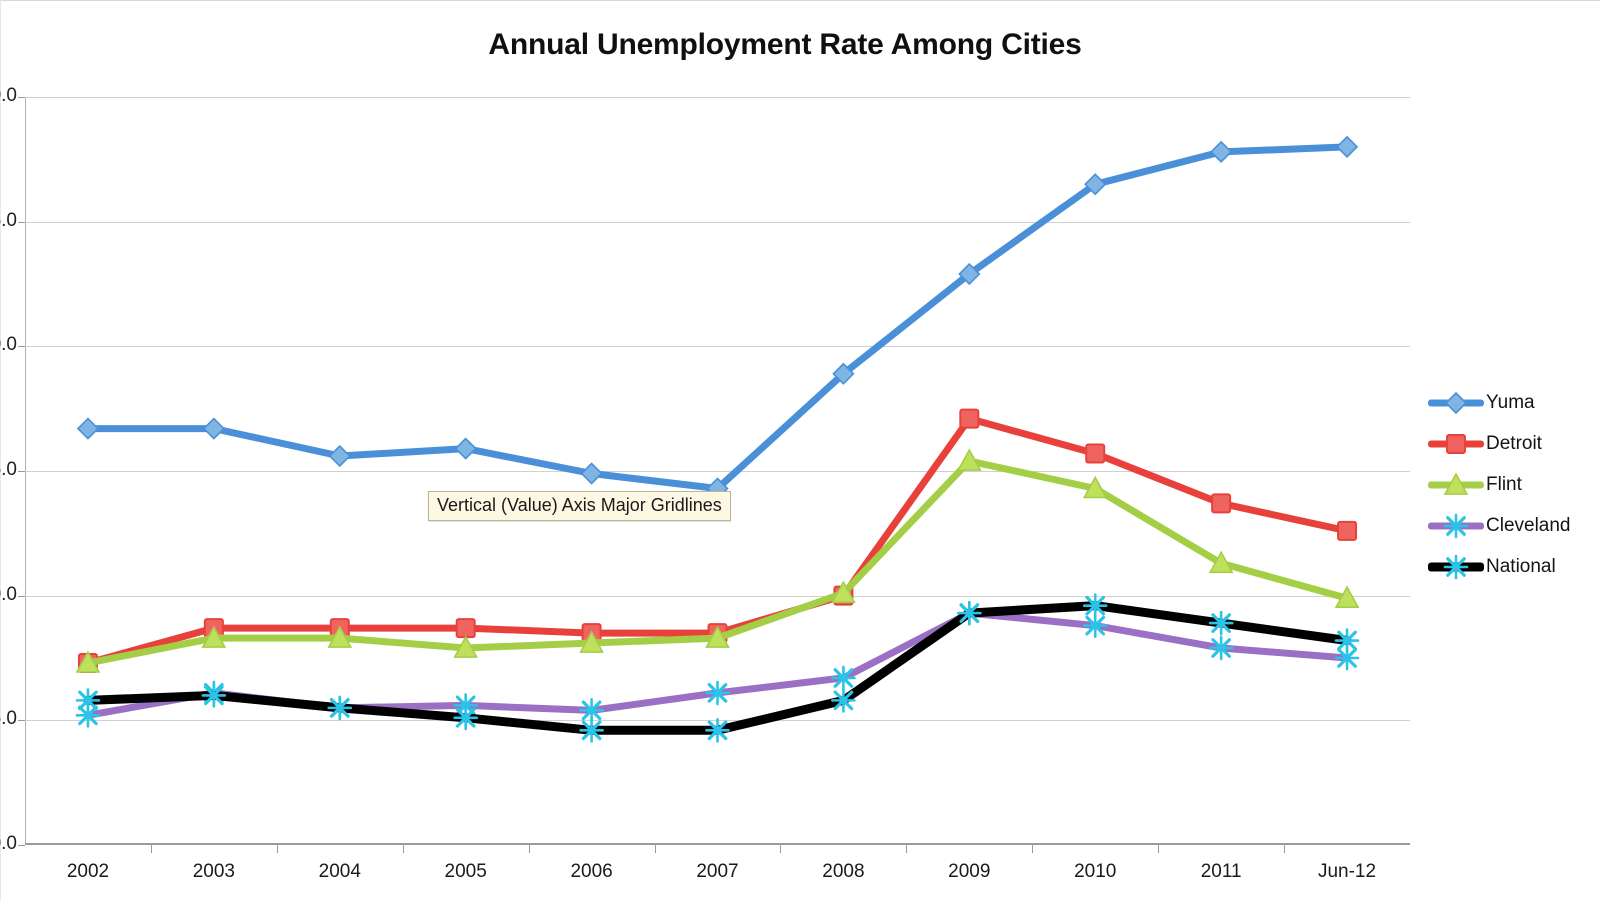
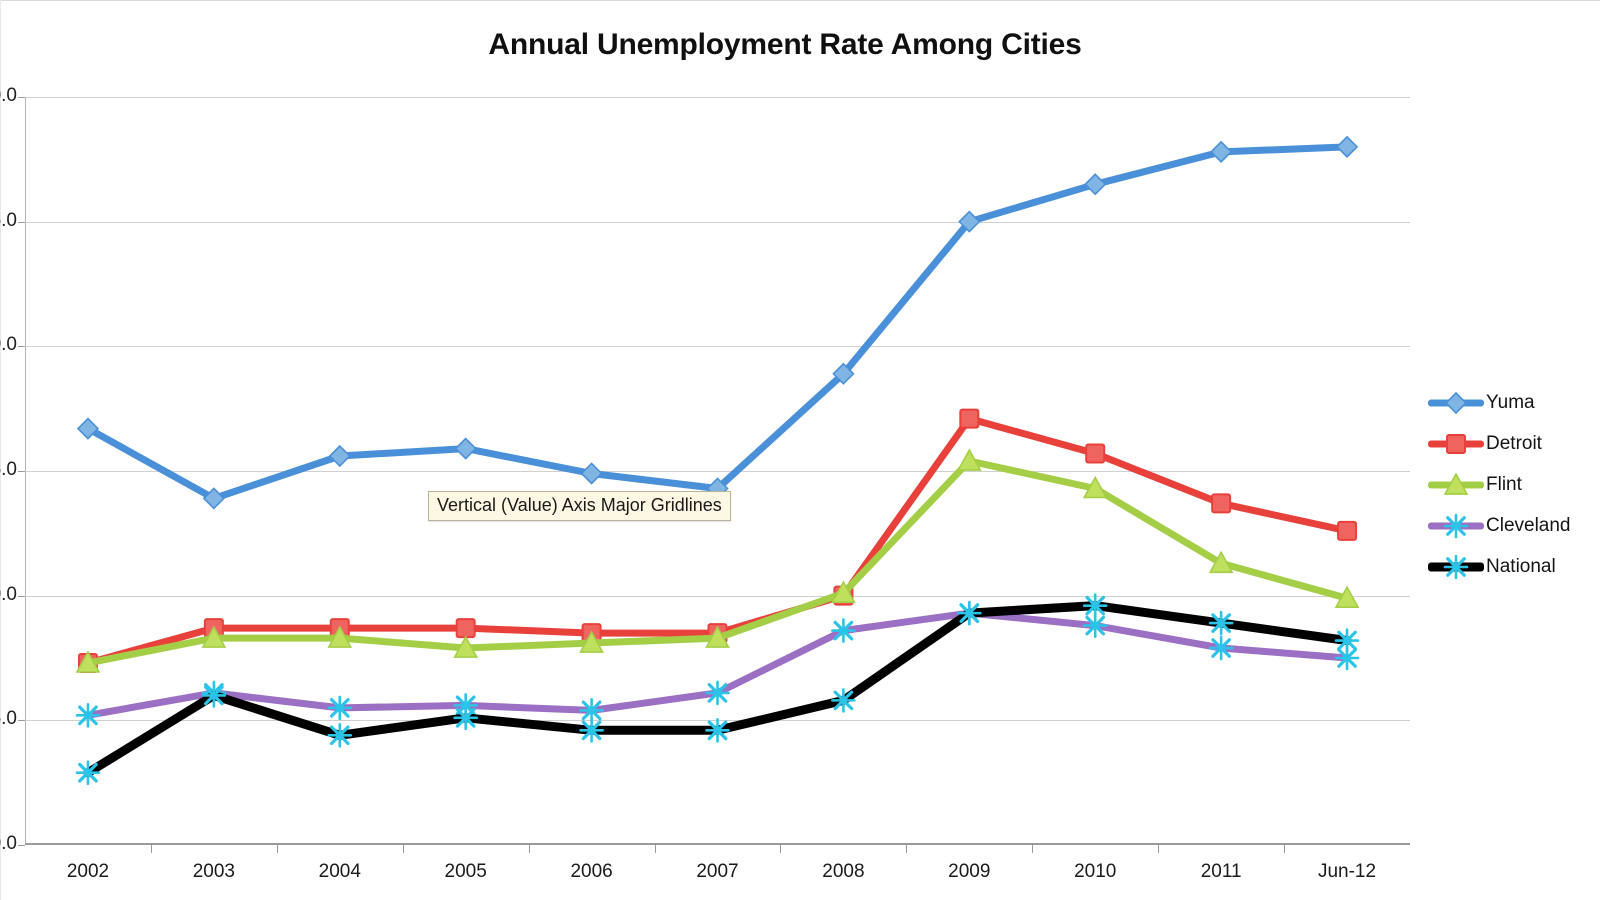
National/2002: 5.8 -> 2.9
Yuma/2003: 16.7 -> 13.9
National/2004: 5.5 -> 4.4
Cleveland/2008: 6.7 -> 8.6
Yuma/2009: 22.9 -> 25.0
